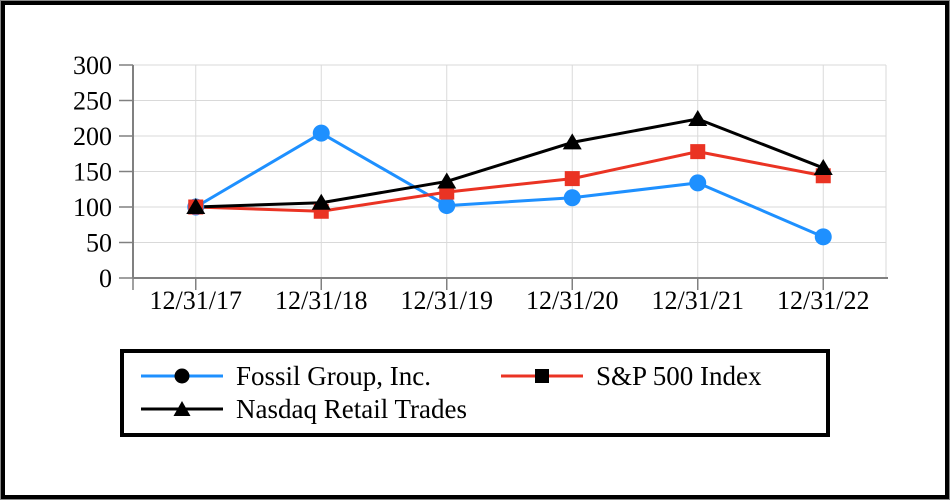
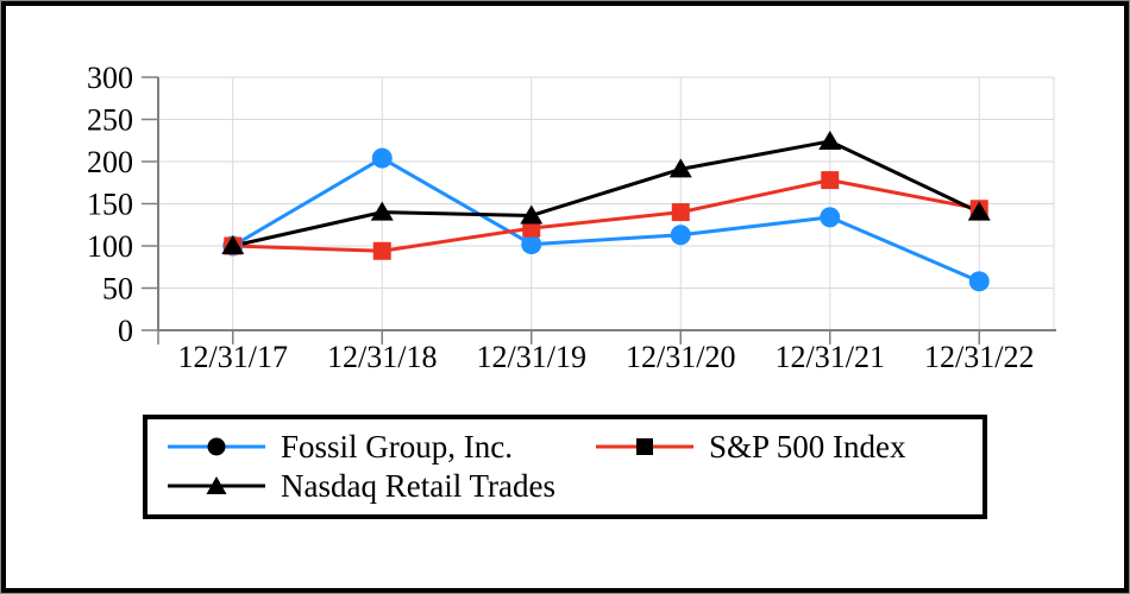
Nasdaq Retail Trades/12/31/18: 110 -> 140
Nasdaq Retail Trades/12/31/22: 160 -> 140
